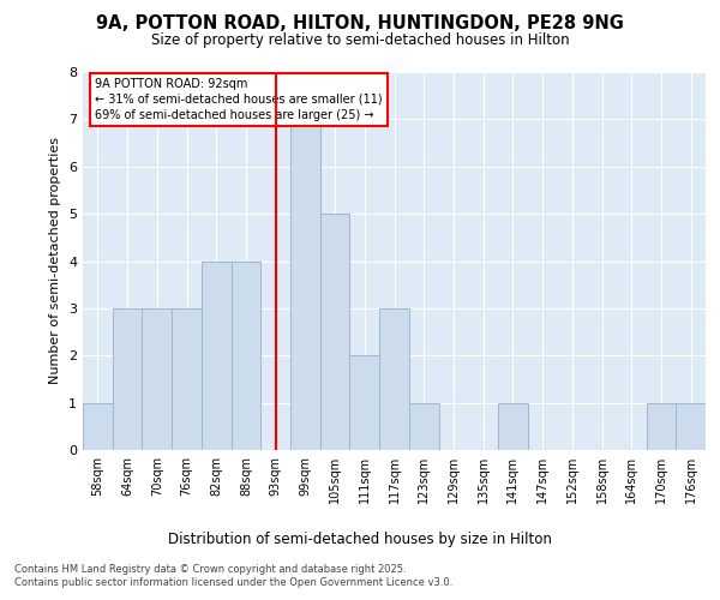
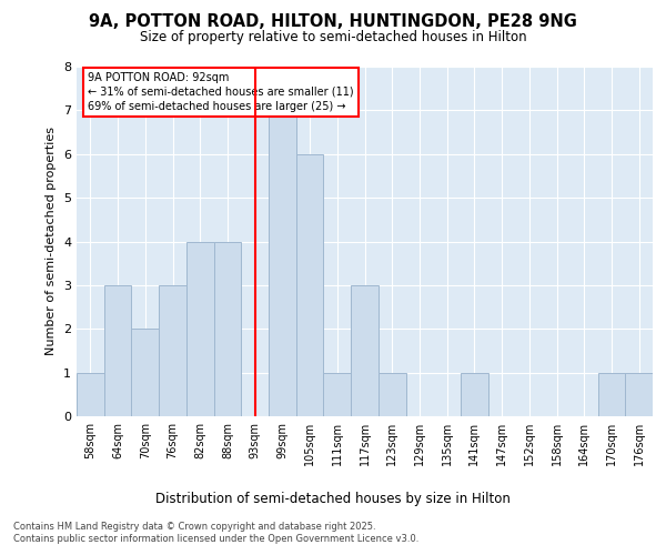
70sqm: 3 -> 2
105sqm: 5 -> 6
111sqm: 2 -> 1
